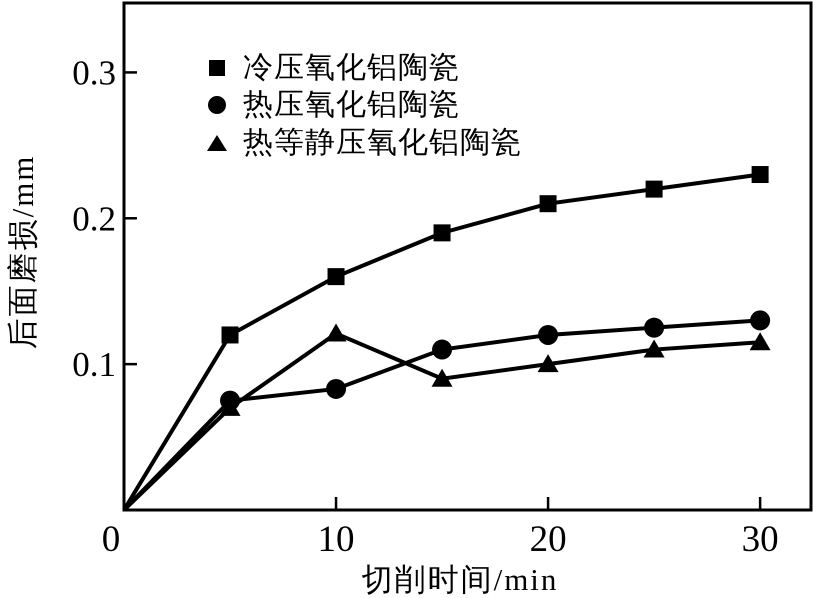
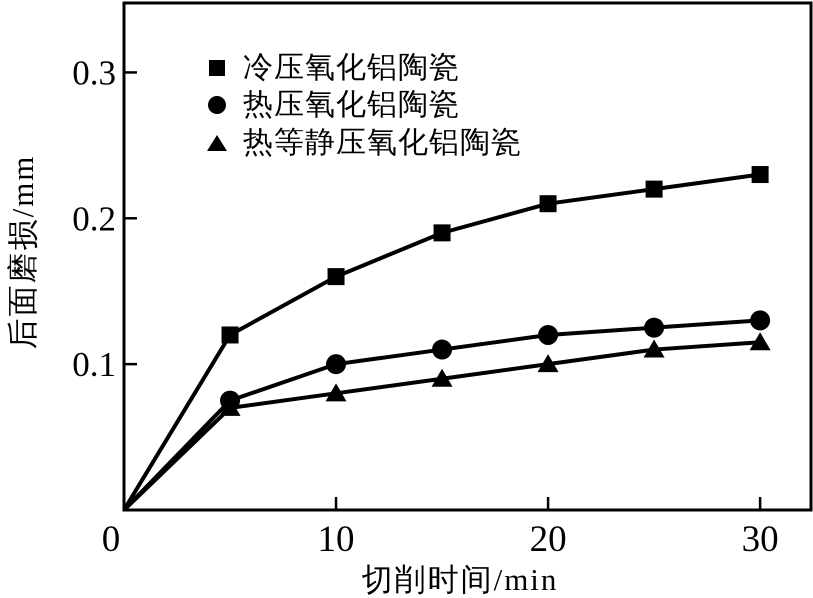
热压氧化铝陶瓷/10: 0.083 -> 0.100
热等静压氧化铝陶瓷/10: 0.121 -> 0.080
